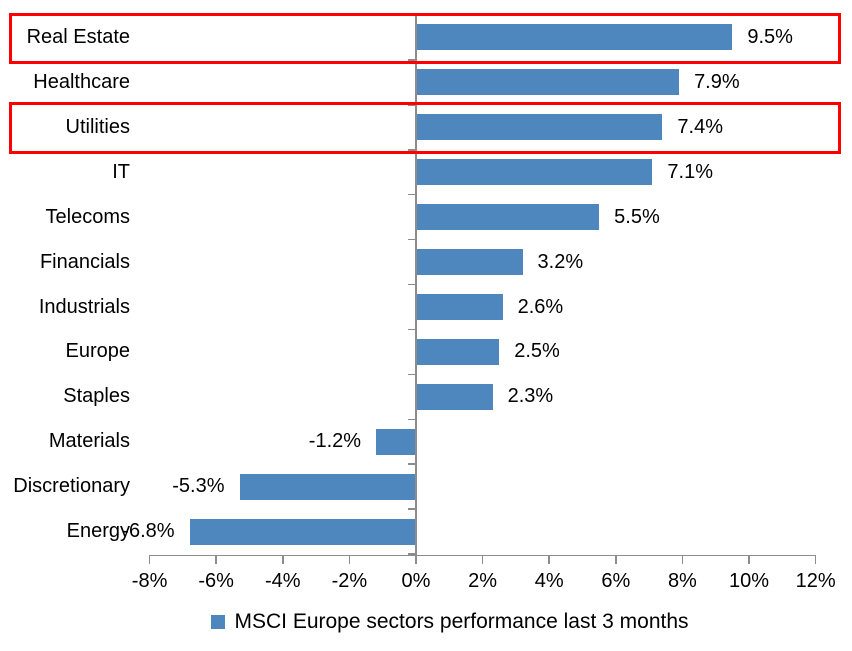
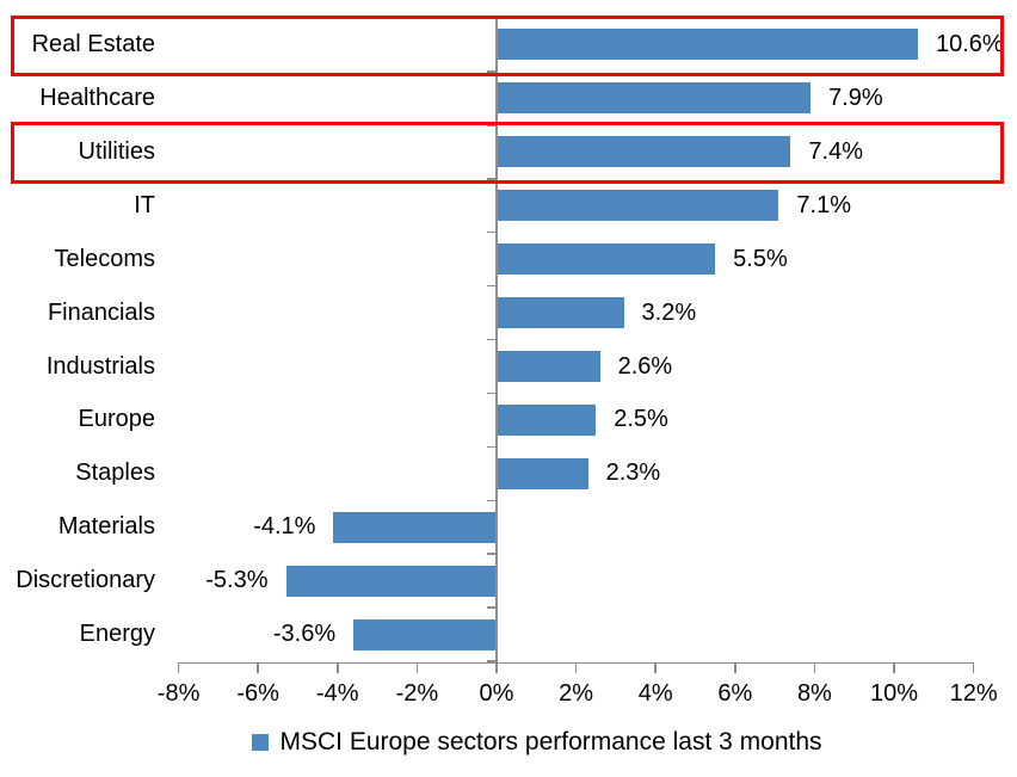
Real Estate: 9.5% -> 10.6%
Materials: -1.2% -> -4.1%
Energy: -6.8% -> -3.6%
